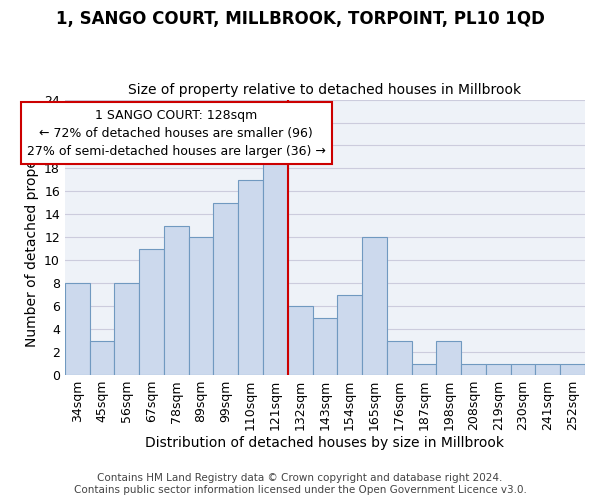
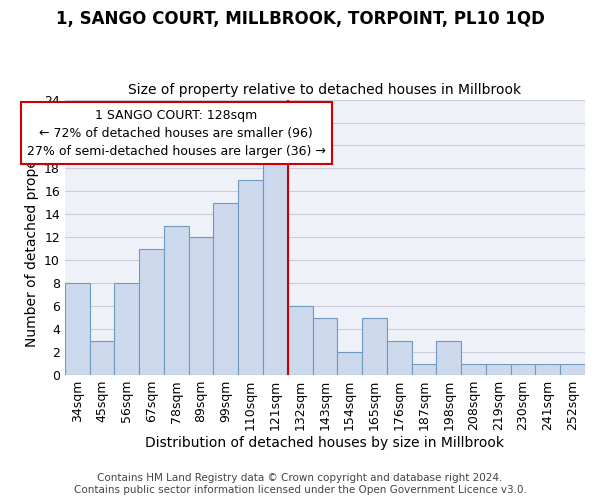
154sqm: 7 -> 2
165sqm: 12 -> 5
